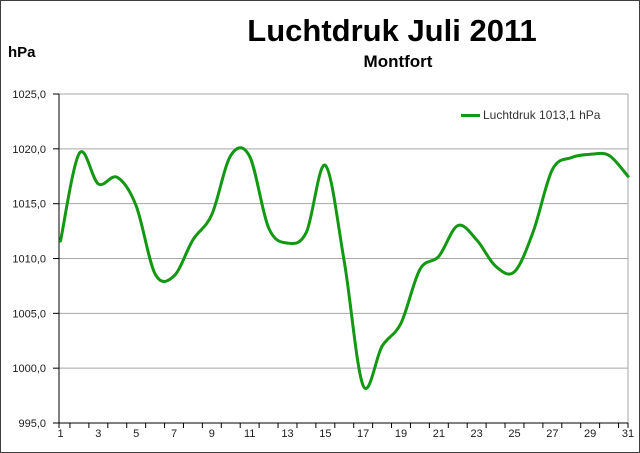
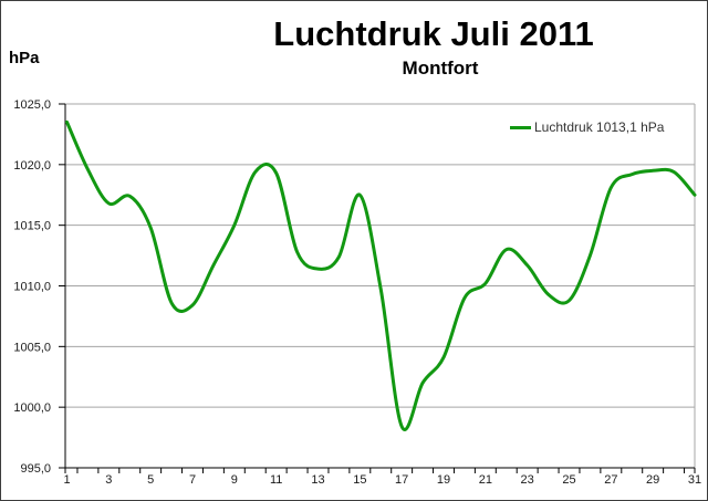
1: 1011,6 -> 1023,5
9: 1014,0 -> 1015,0
15: 1018,5 -> 1017,5
